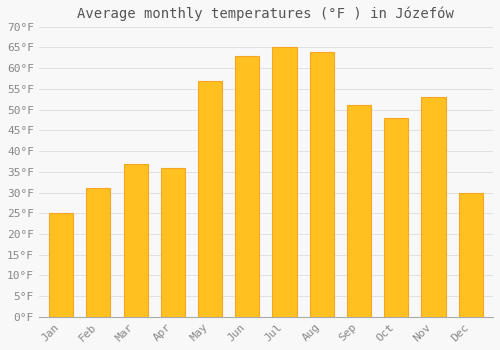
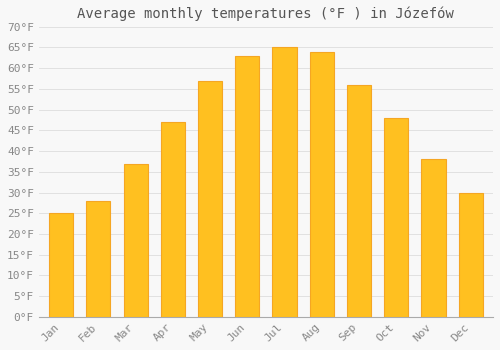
Feb: 31°F -> 28°F
Apr: 36°F -> 47°F
Sep: 51°F -> 56°F
Nov: 53°F -> 38°F
